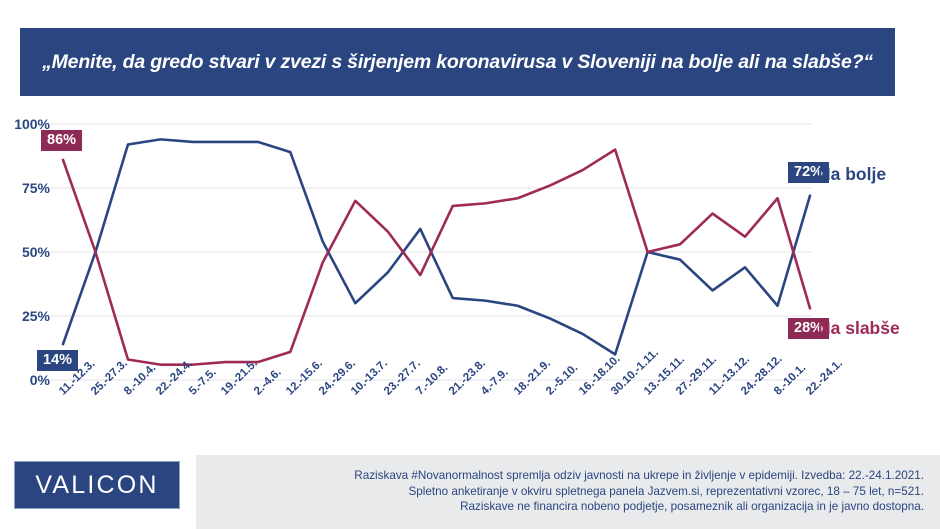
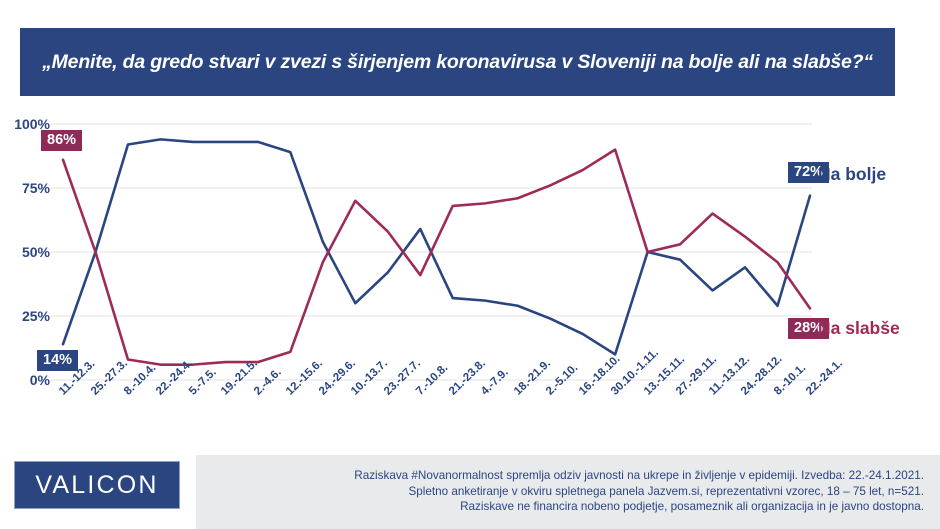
Na slabše/8.-10.1.: 71% -> 46%
